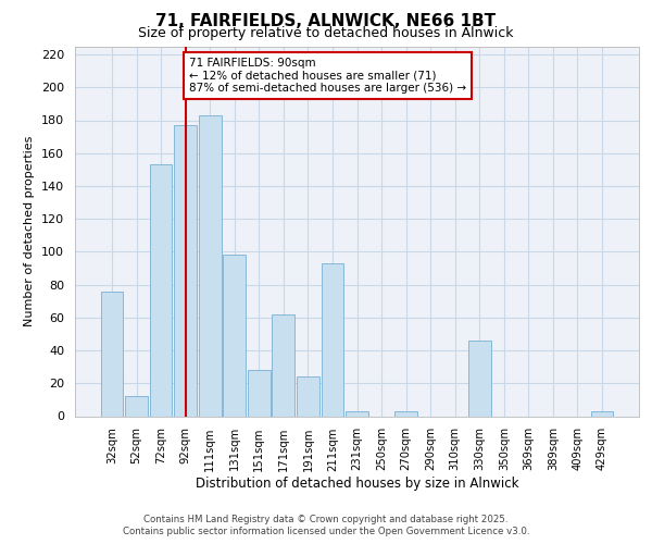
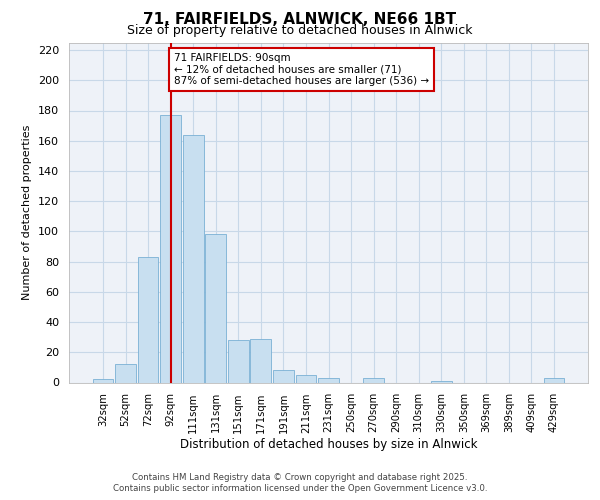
32sqm: 76 -> 2
72sqm: 153 -> 83
111sqm: 183 -> 164
171sqm: 62 -> 29
191sqm: 24 -> 8
211sqm: 93 -> 5
330sqm: 46 -> 1
